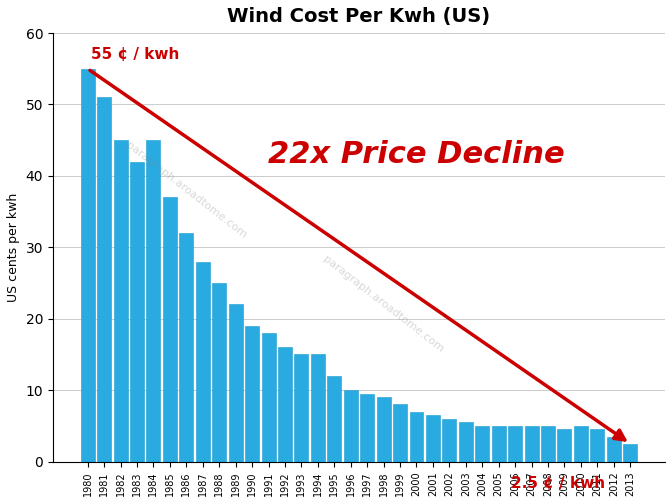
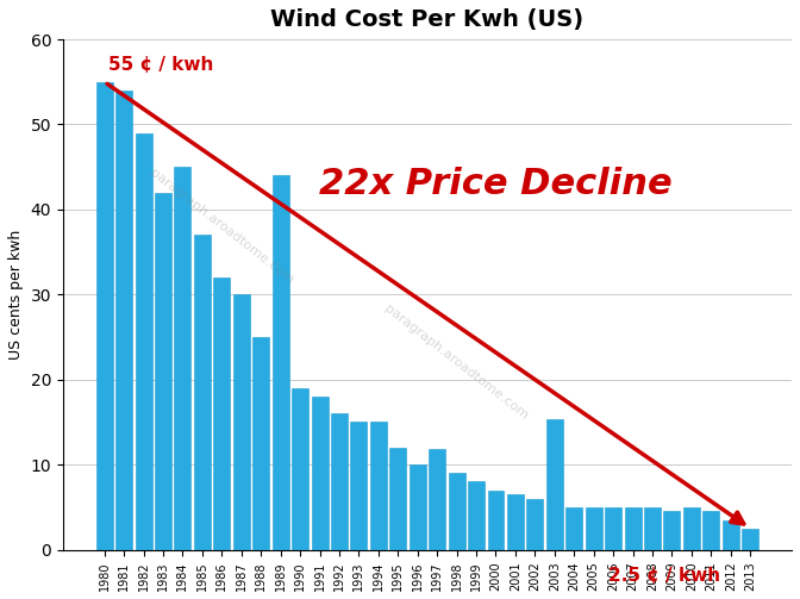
1981: 51.0 -> 54.0
1982: 45.0 -> 49.0
1987: 28.0 -> 30.0
1989: 22.0 -> 44.0
1997: 9.5 -> 11.8
2003: 5.5 -> 15.4
